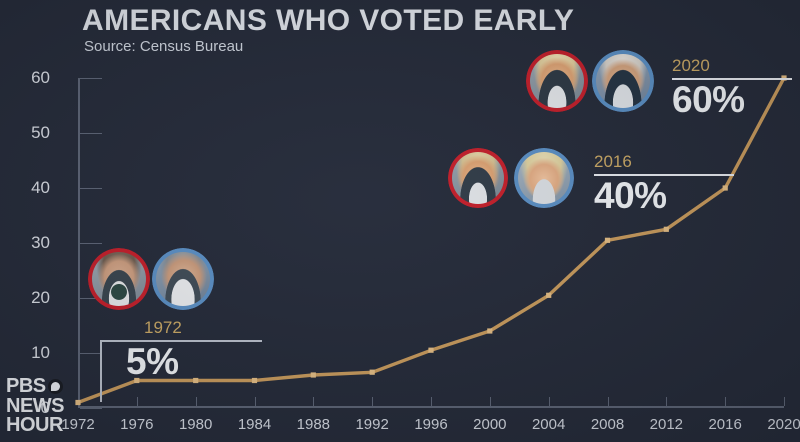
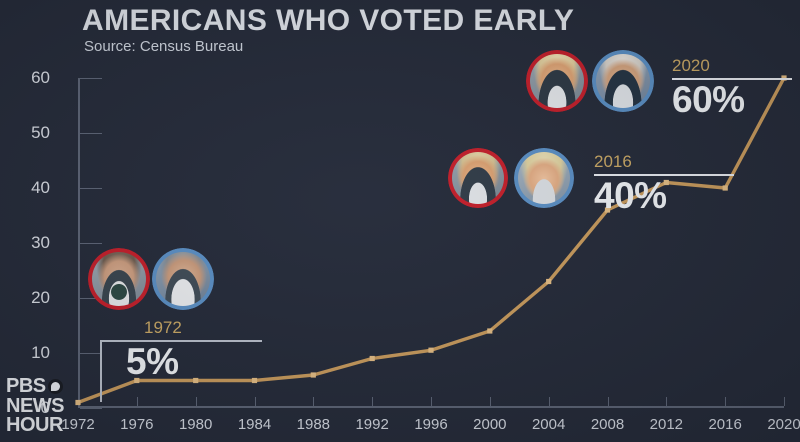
1992: 6 -> 9
2004: 20 -> 23
2008: 30 -> 36
2012: 32 -> 41
